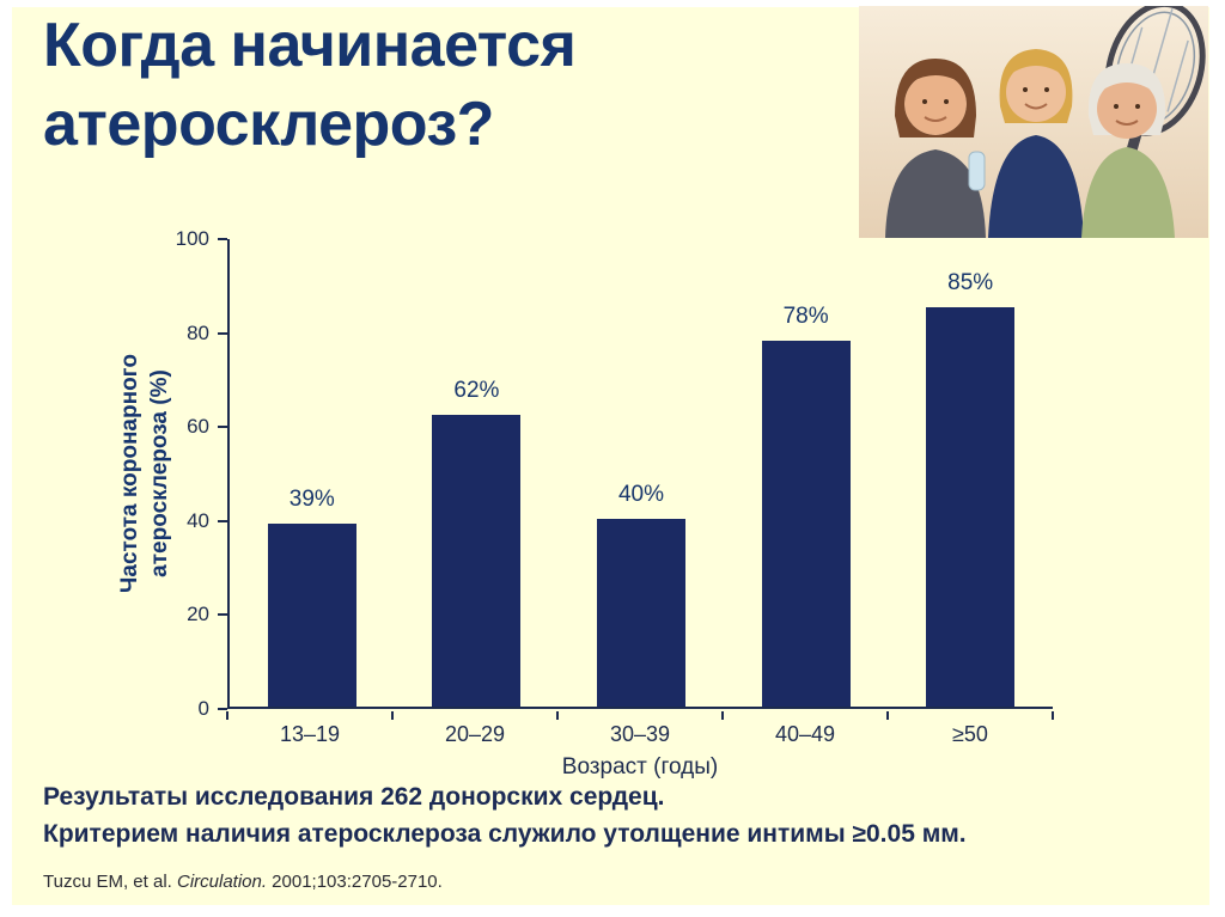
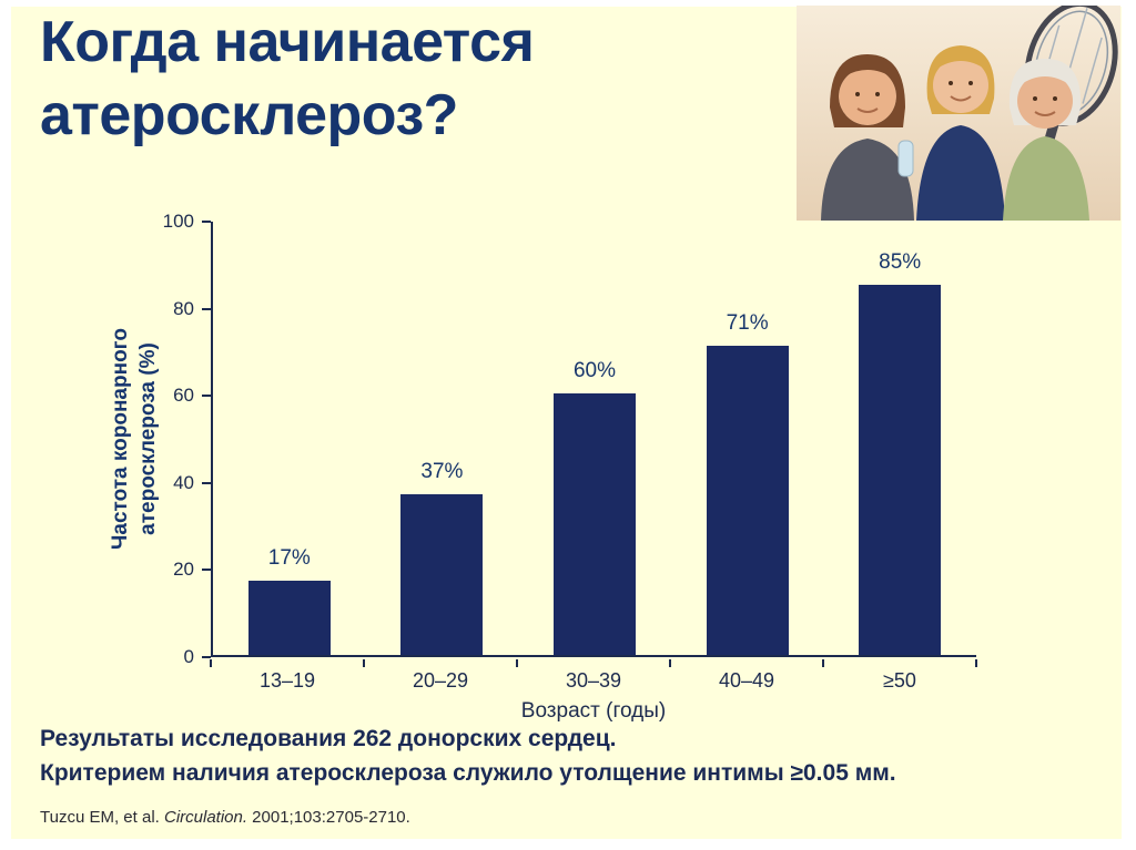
13–19: 39% -> 17%
20–29: 62% -> 37%
30–39: 40% -> 60%
40–49: 78% -> 71%
